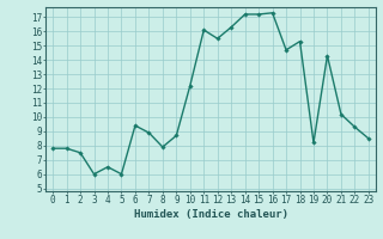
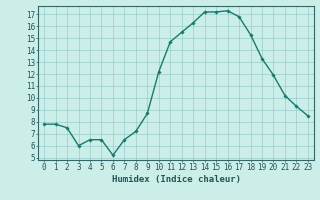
5: 6.0 -> 6.5
6: 9.4 -> 5.2
7: 8.9 -> 6.5
8: 7.9 -> 7.2
11: 16.1 -> 14.7
17: 14.7 -> 16.8
19: 8.2 -> 13.3
20: 14.3 -> 11.9
